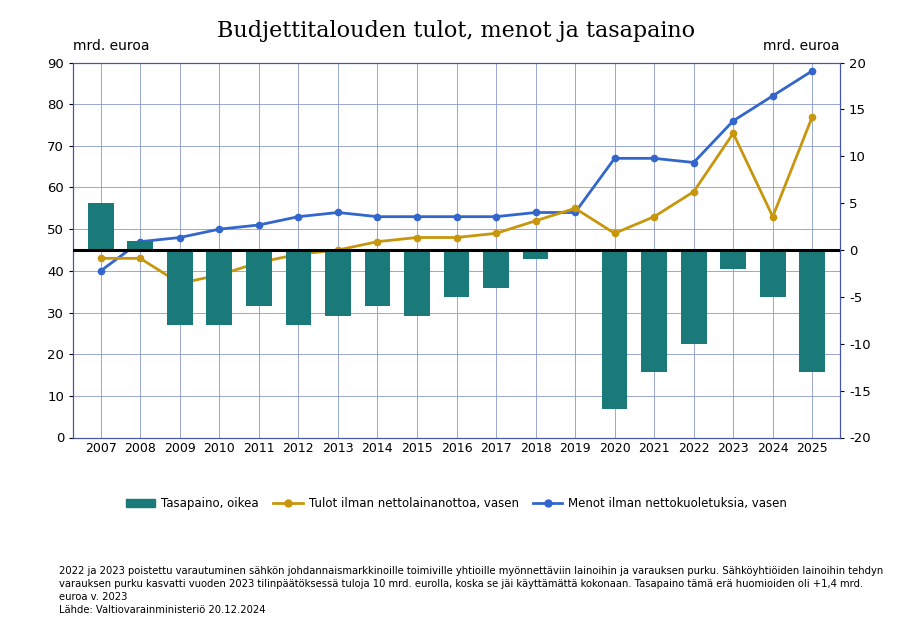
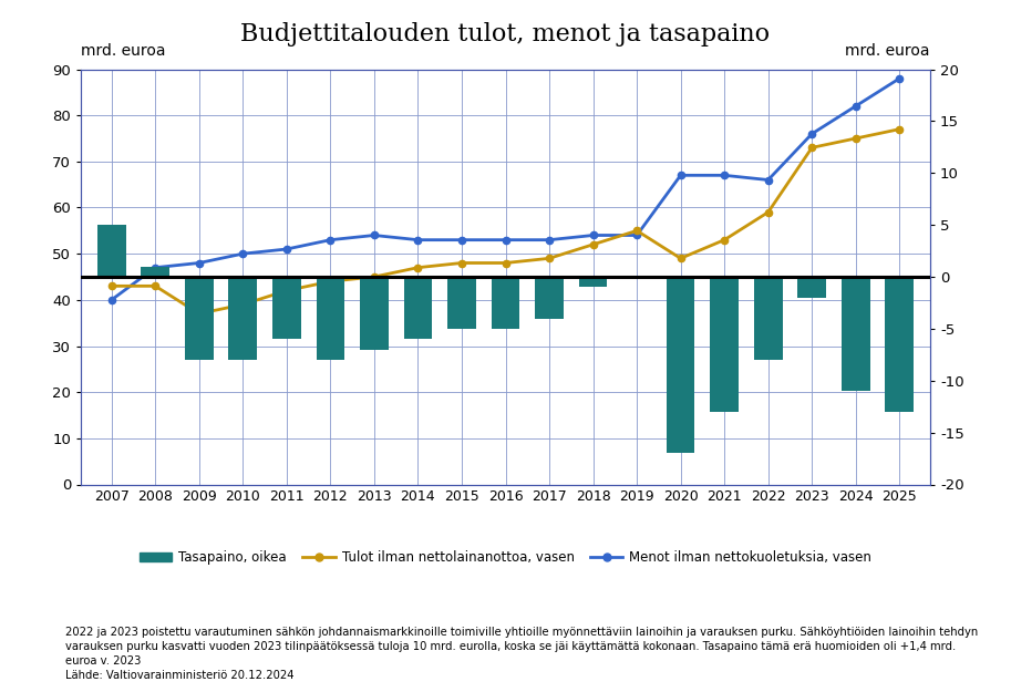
Tasapaino, oikea/2015: -7 -> -5
Tasapaino, oikea/2022: -10 -> -8
Tulot ilman nettolainanottoa, vasen/2024: 53 -> 75
Tasapaino, oikea/2024: -5 -> -11
